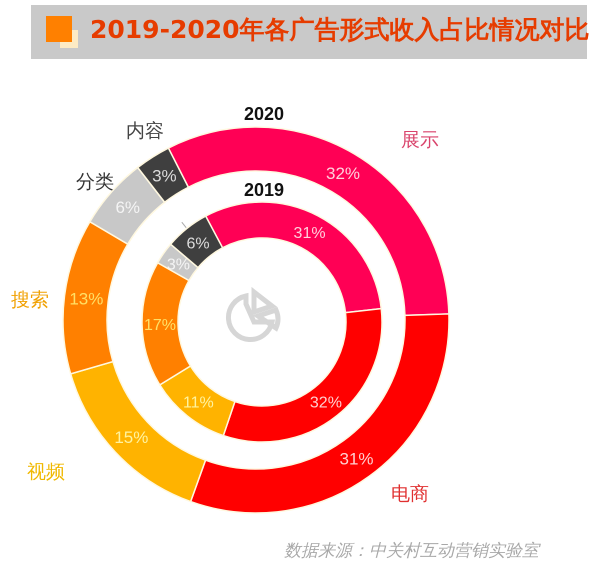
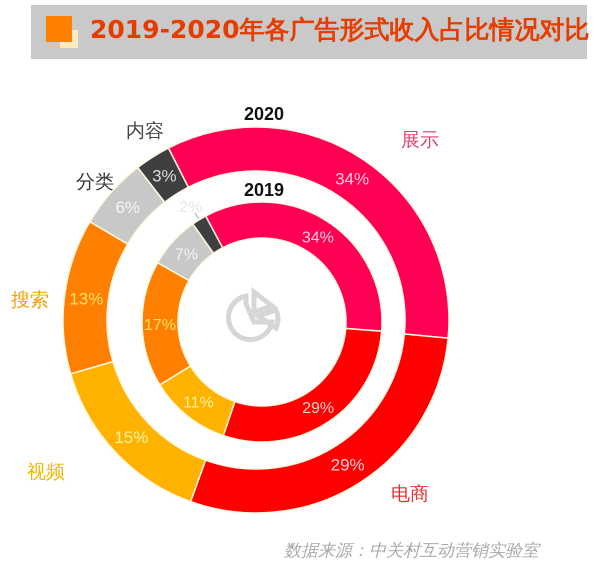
2020/展示: 32% -> 34%
2019/展示: 31% -> 34%
2020/电商: 31% -> 29%
2019/电商: 32% -> 29%
2019/分类: 3% -> 7%
2019/内容: 6% -> 2%
